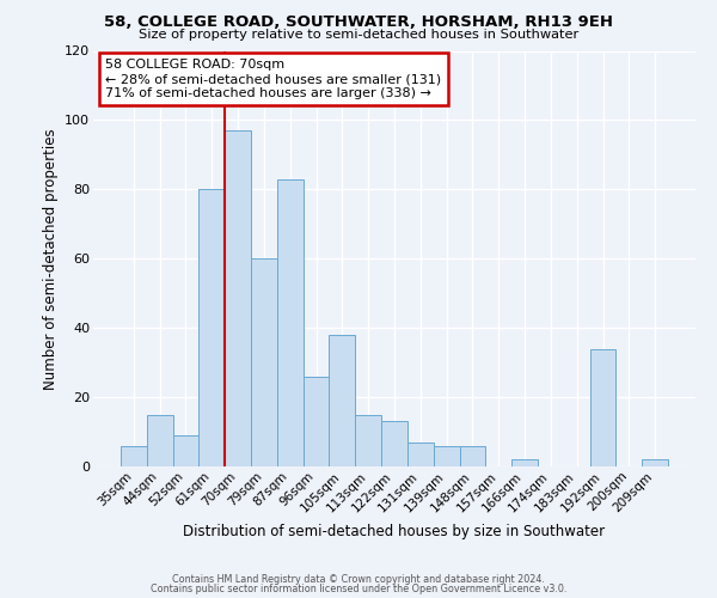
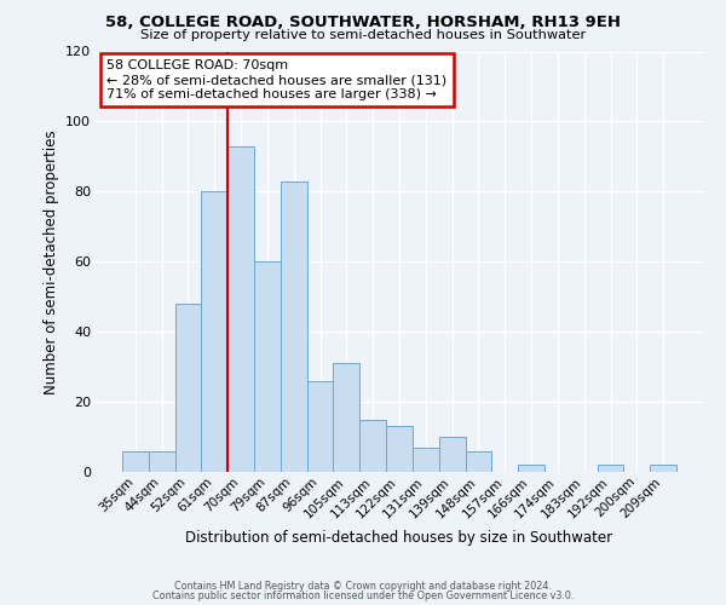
44sqm: 15 -> 6
52sqm: 9 -> 48
70sqm: 97 -> 93
105sqm: 38 -> 31
139sqm: 6 -> 10
192sqm: 34 -> 2
